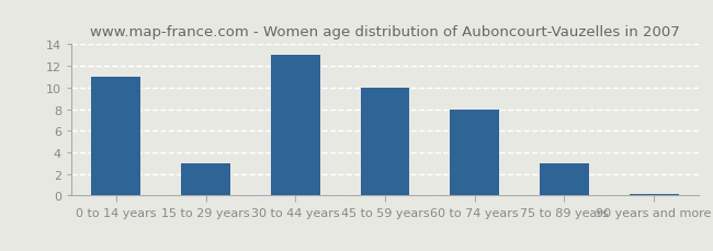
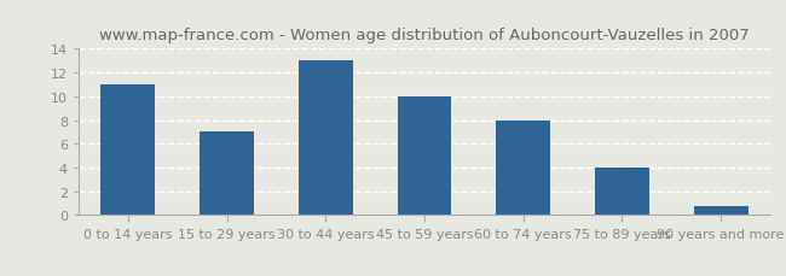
15 to 29 years: 3.0 -> 7.0
75 to 89 years: 3.0 -> 4.0
90 years and more: 0.1 -> 0.8
